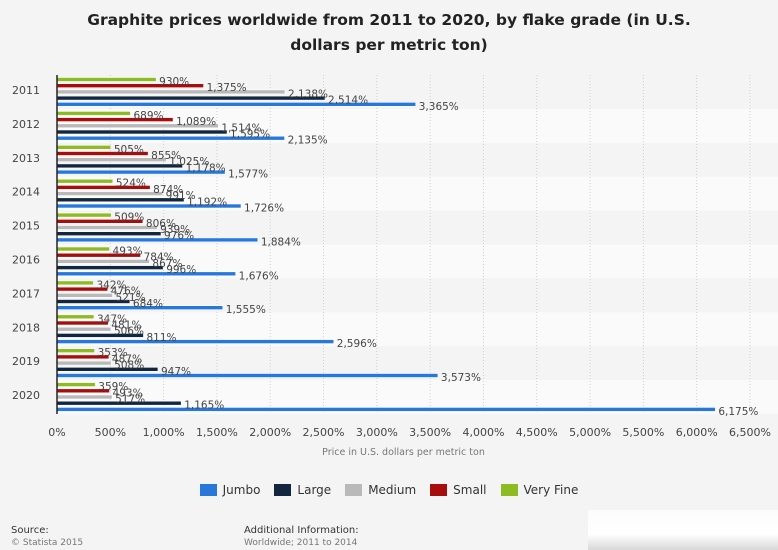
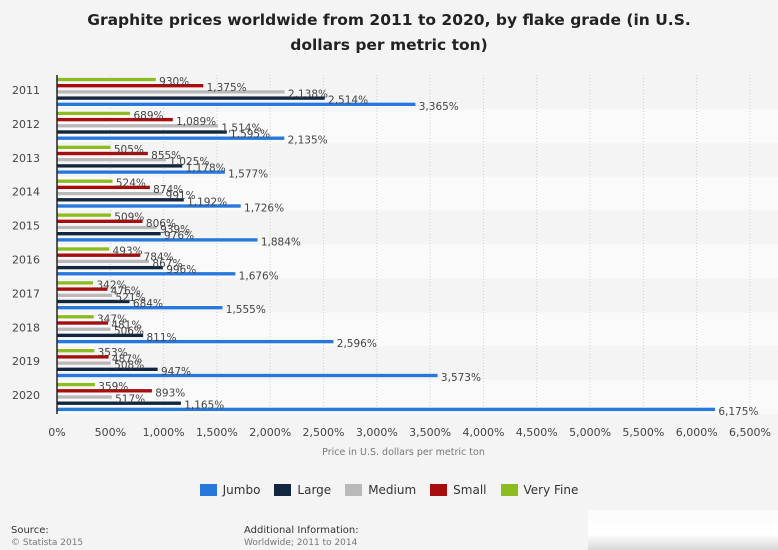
Small/2020: 493% -> 893%
